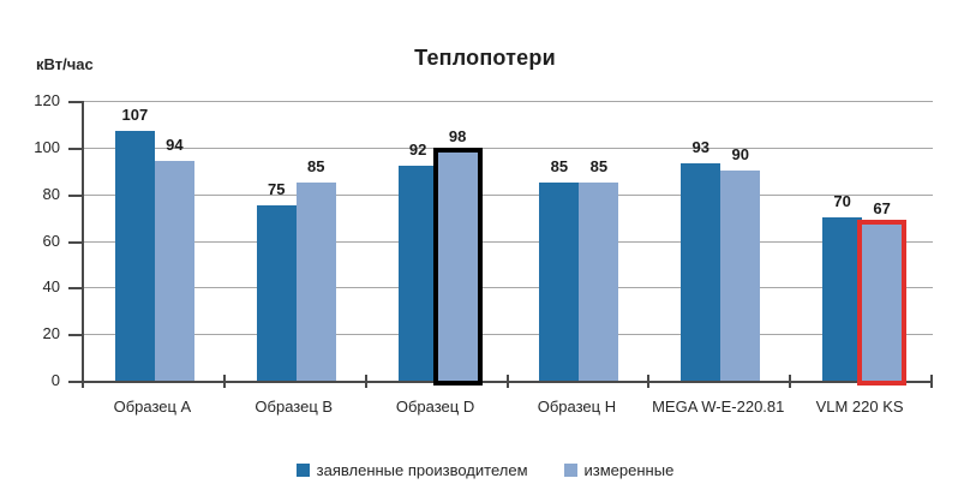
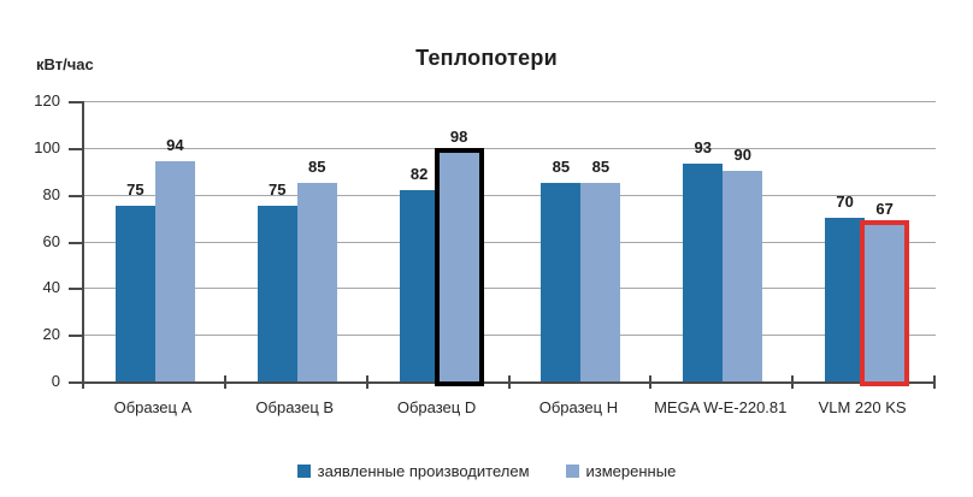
заявленные производителем/Образец A: 107 -> 75
заявленные производителем/Образец D: 92 -> 82
